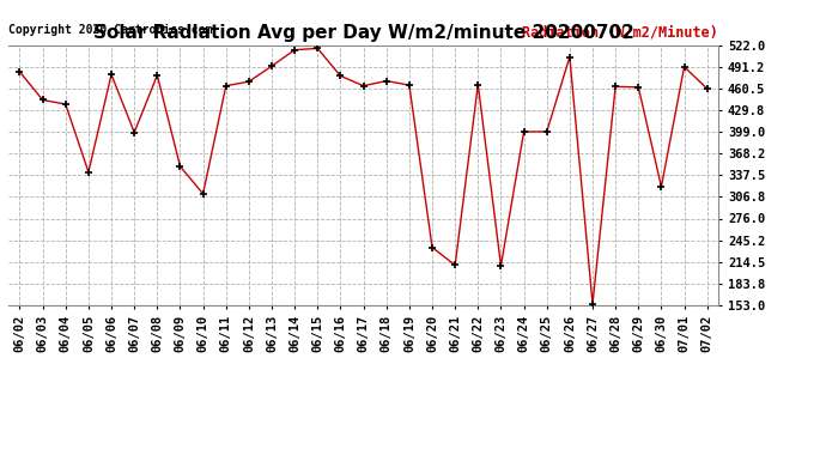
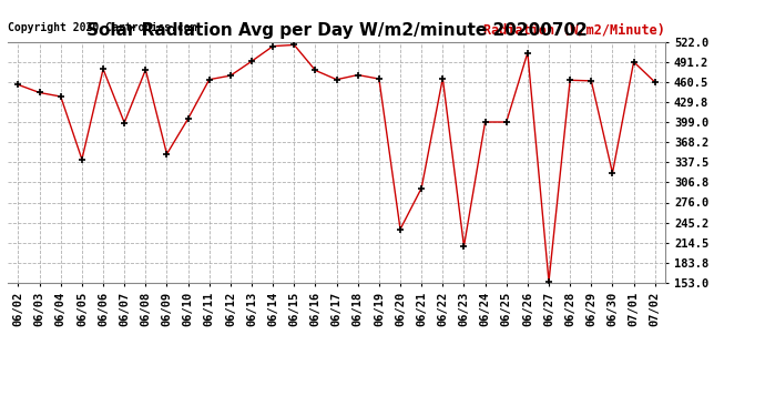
06/02: 484 -> 456
06/10: 311 -> 404
06/21: 210 -> 298
